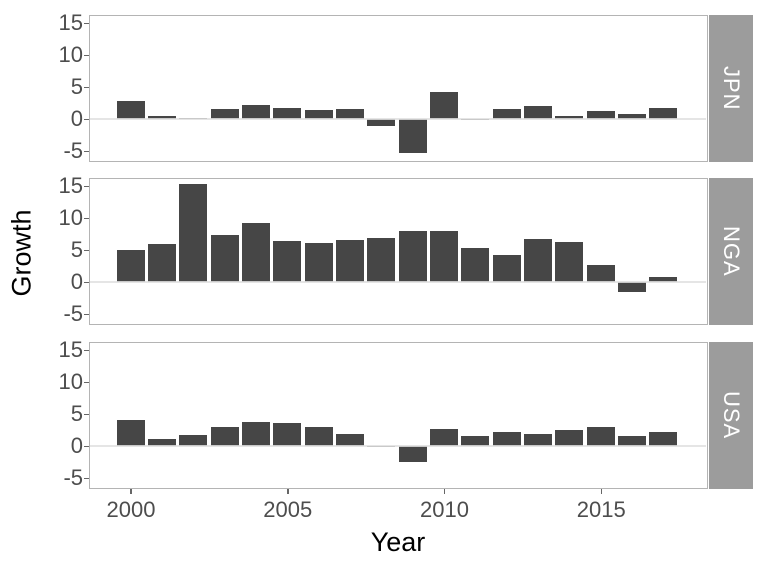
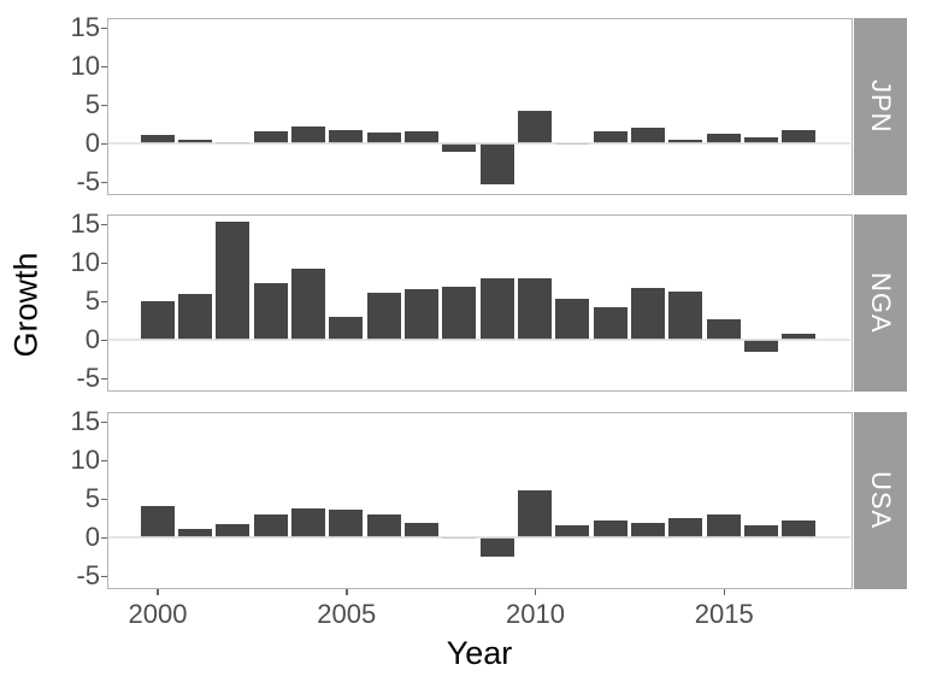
JPN/2000: 3 -> 1
NGA/2005: 6 -> 3
USA/2010: 3 -> 6
